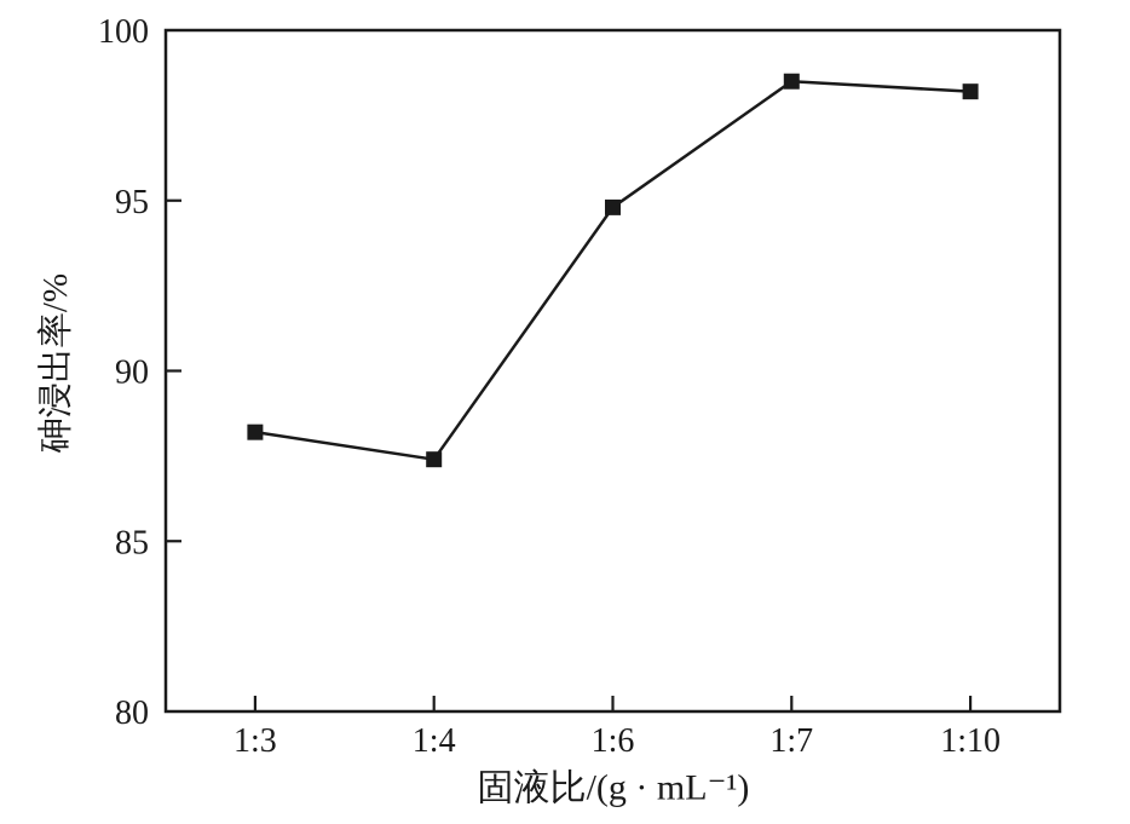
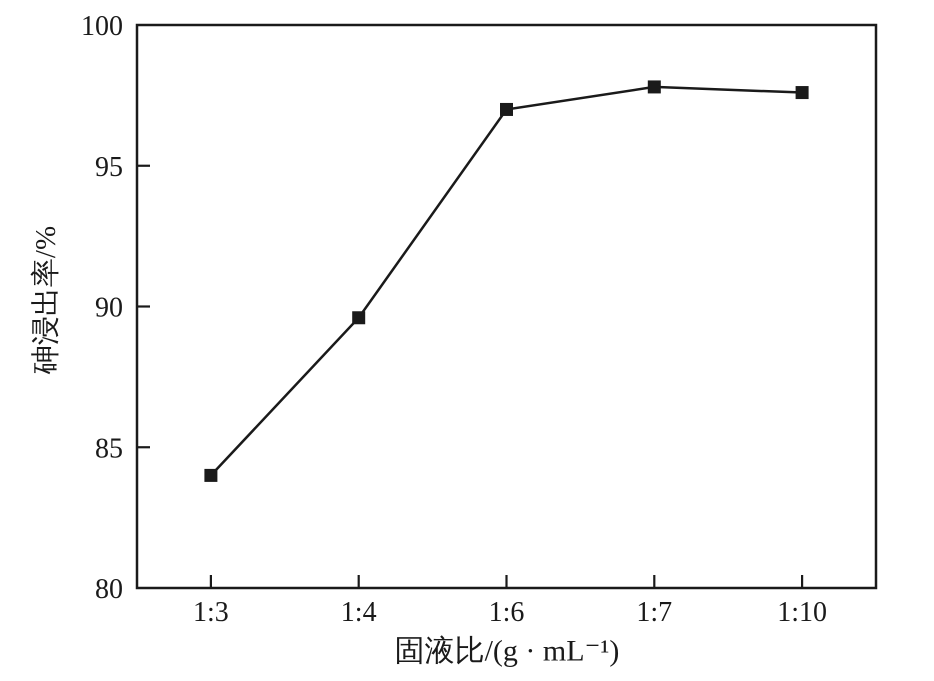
1:3: 88.2 -> 84.0
1:4: 87.4 -> 89.6
1:6: 94.8 -> 97.0
1:7: 98.5 -> 97.8
1:10: 98.2 -> 97.6
